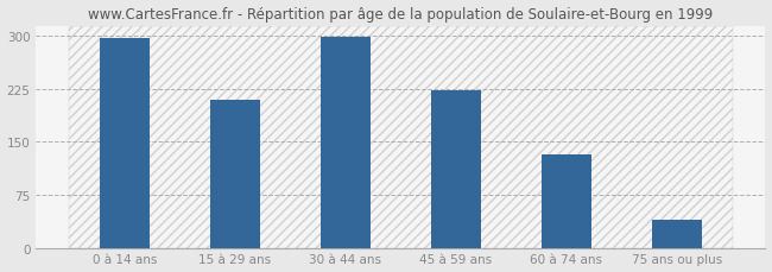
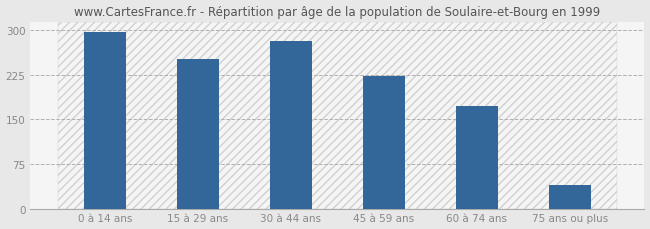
15 à 29 ans: 210 -> 252
30 à 44 ans: 299 -> 282
60 à 74 ans: 133 -> 172
